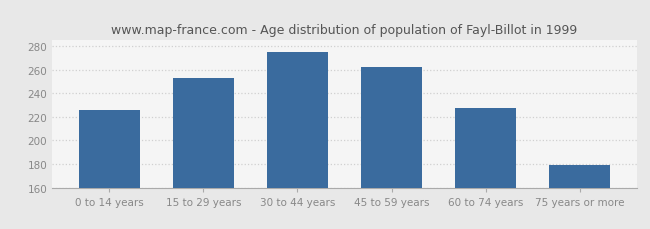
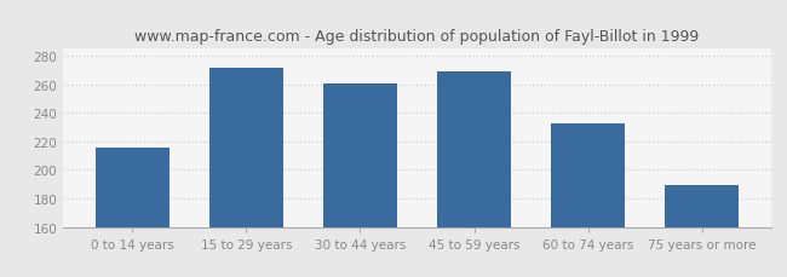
0 to 14 years: 226 -> 216
15 to 29 years: 253 -> 272
30 to 44 years: 275 -> 261
45 to 59 years: 262 -> 269
60 to 74 years: 228 -> 233
75 years or more: 179 -> 189
